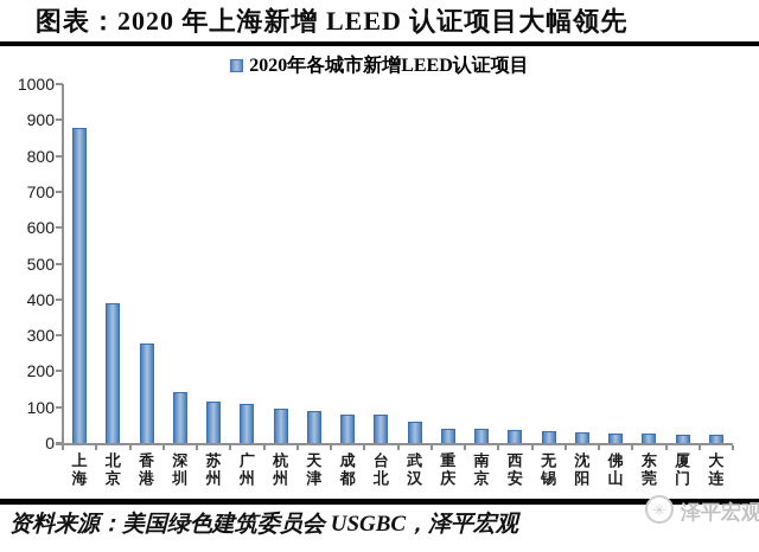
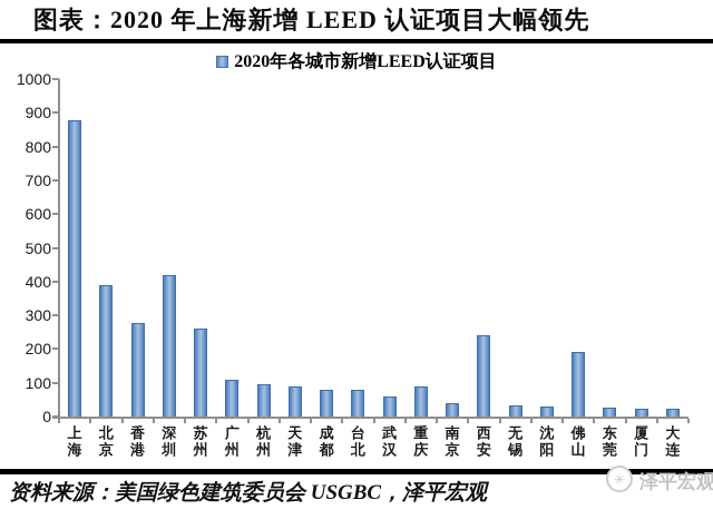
深圳: 140 -> 420
苏州: 120 -> 260
重庆: 40 -> 90
西安: 40 -> 240
佛山: 30 -> 190
